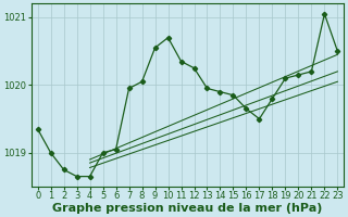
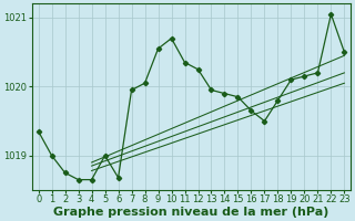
6: 1019.05 -> 1018.68
